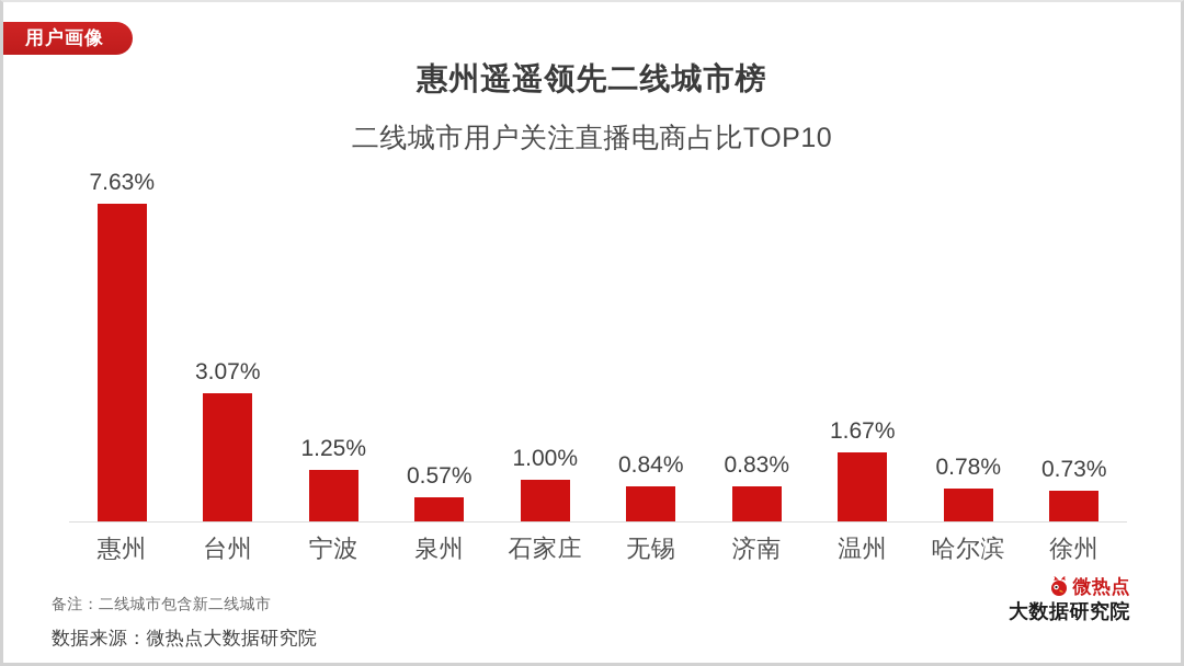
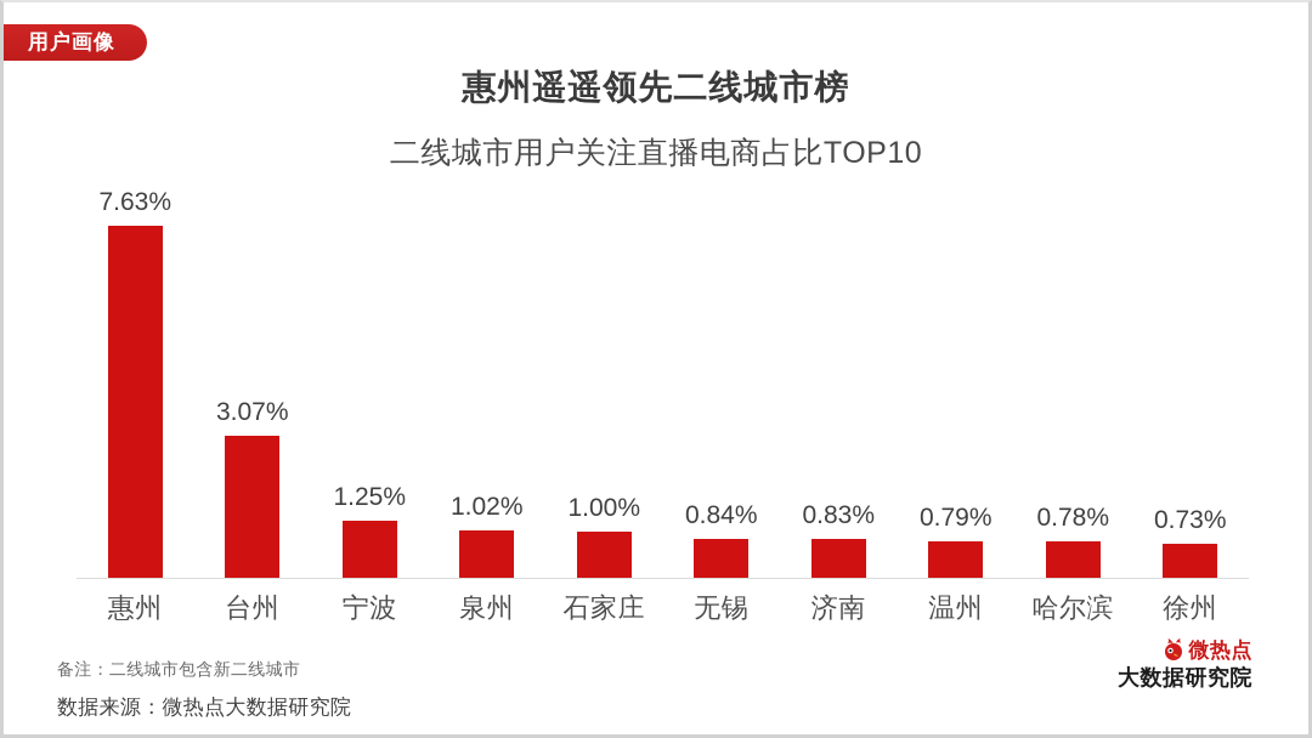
泉州: 0.57% -> 1.02%
温州: 1.67% -> 0.79%
